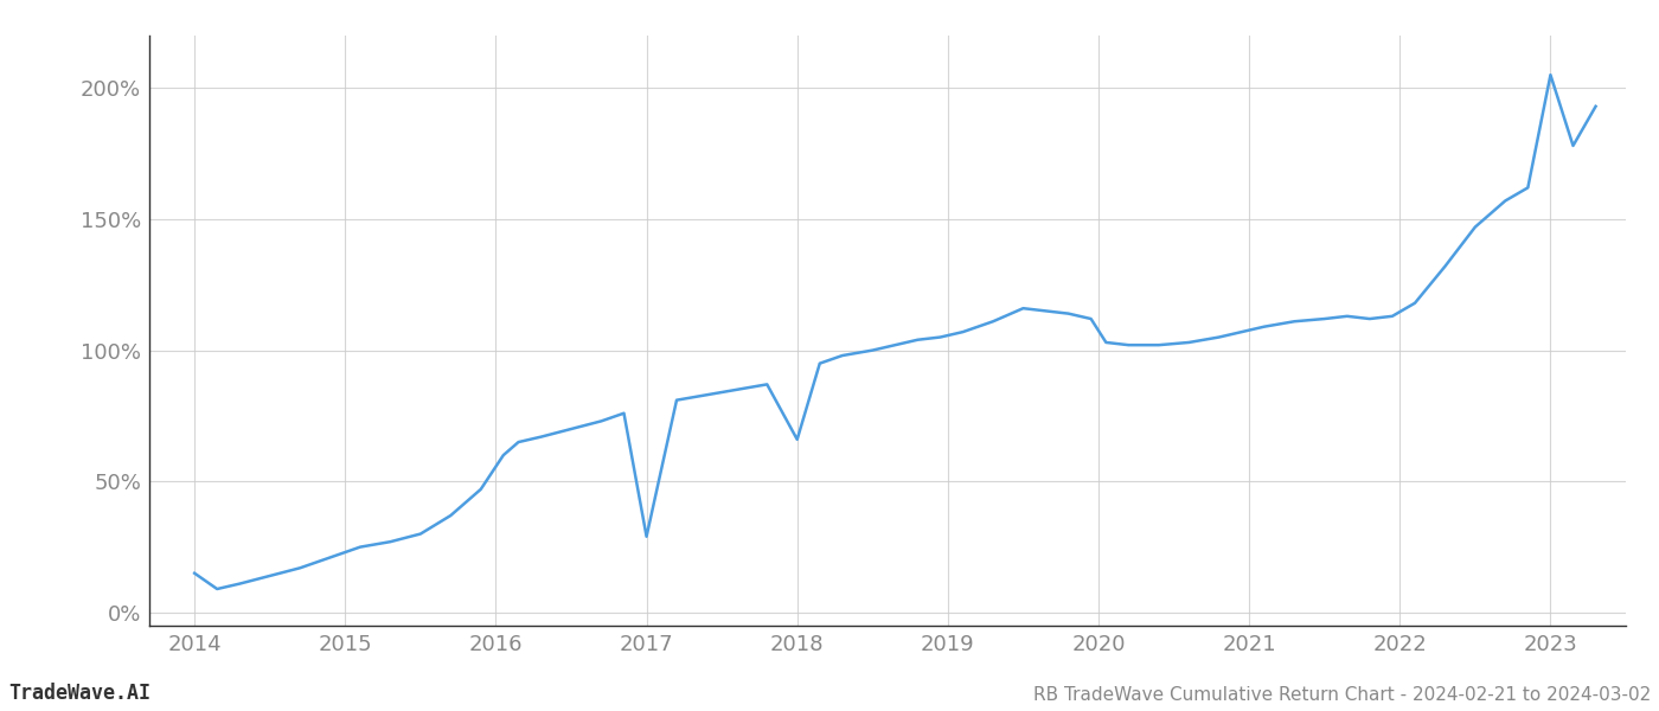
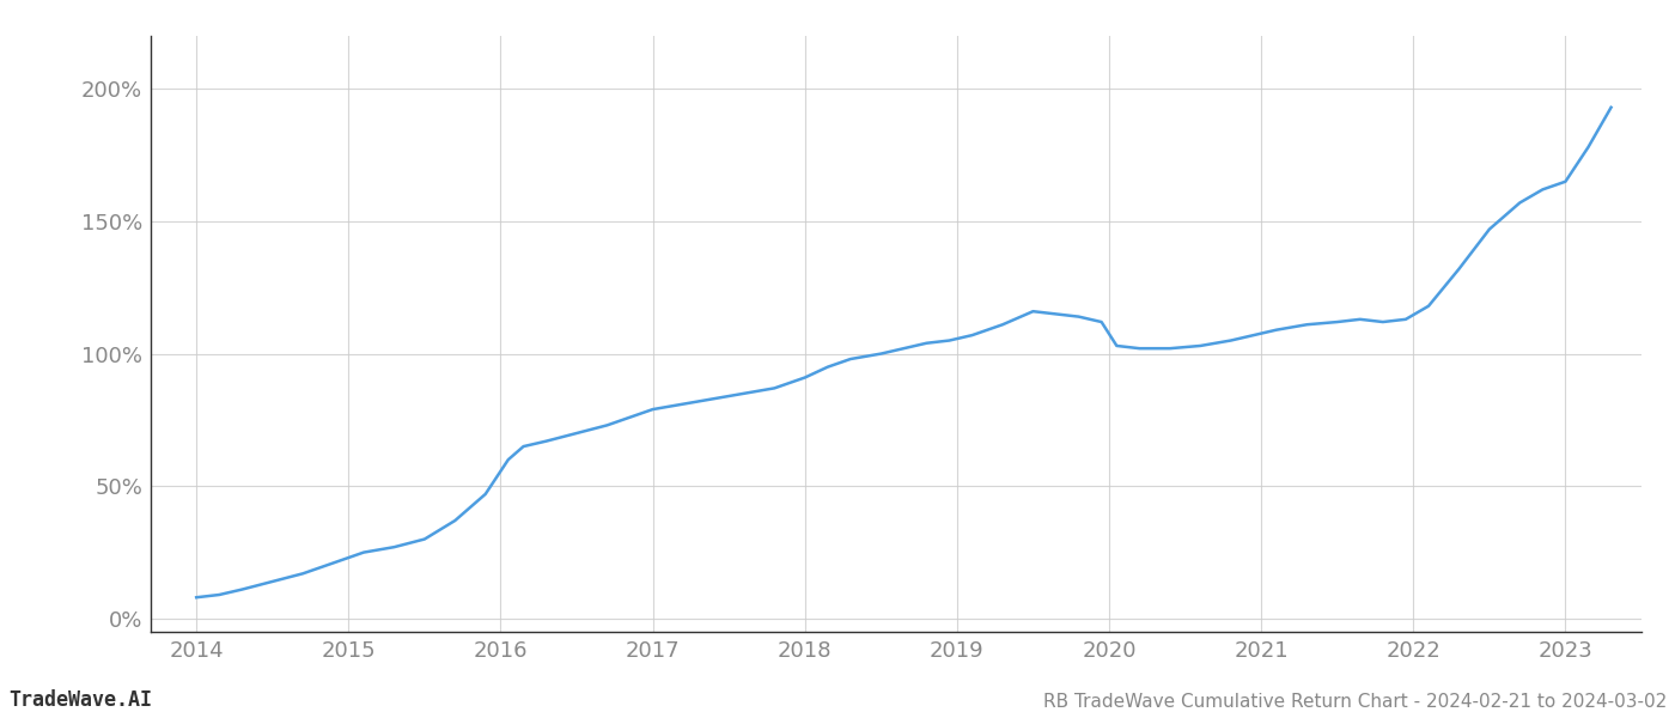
2014: 15% -> 8%
2017: 29% -> 79%
2018: 66% -> 91%
2023: 205% -> 165%
